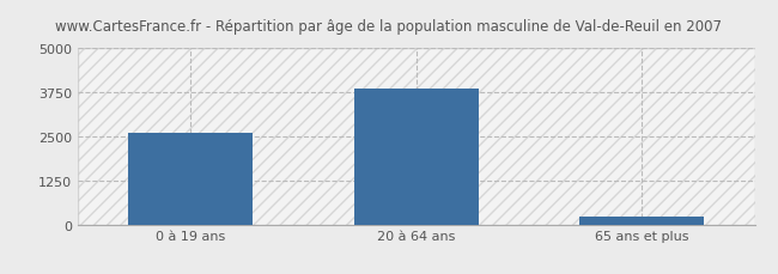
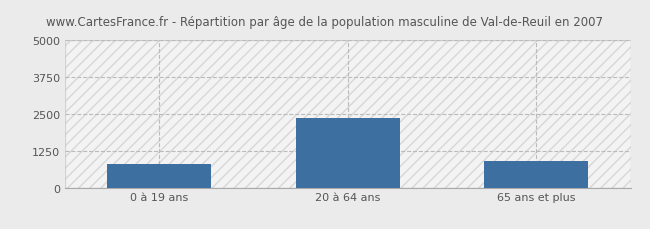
0 à 19 ans: 2600 -> 800
20 à 64 ans: 3850 -> 2350
65 ans et plus: 220 -> 900
